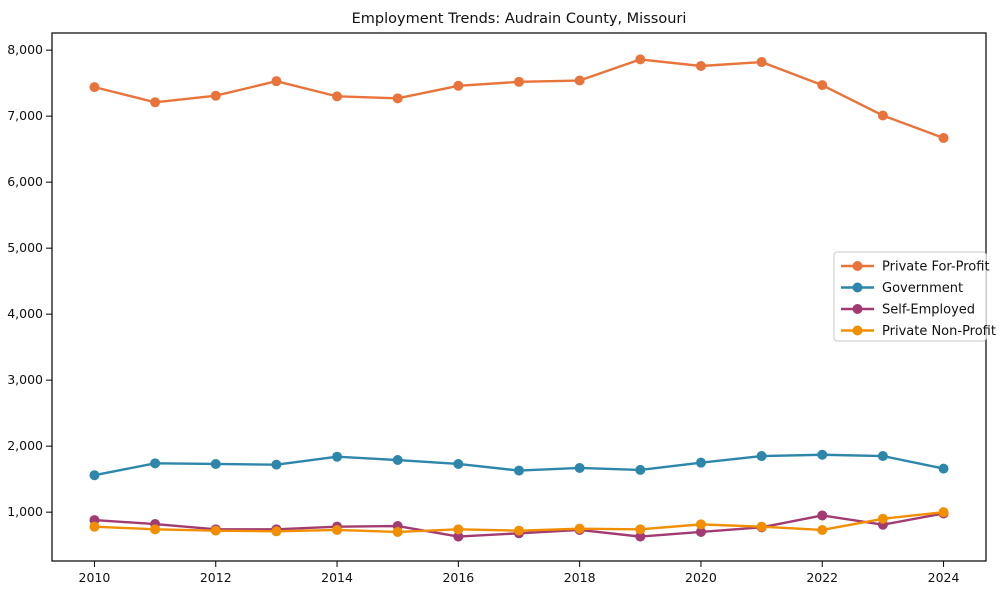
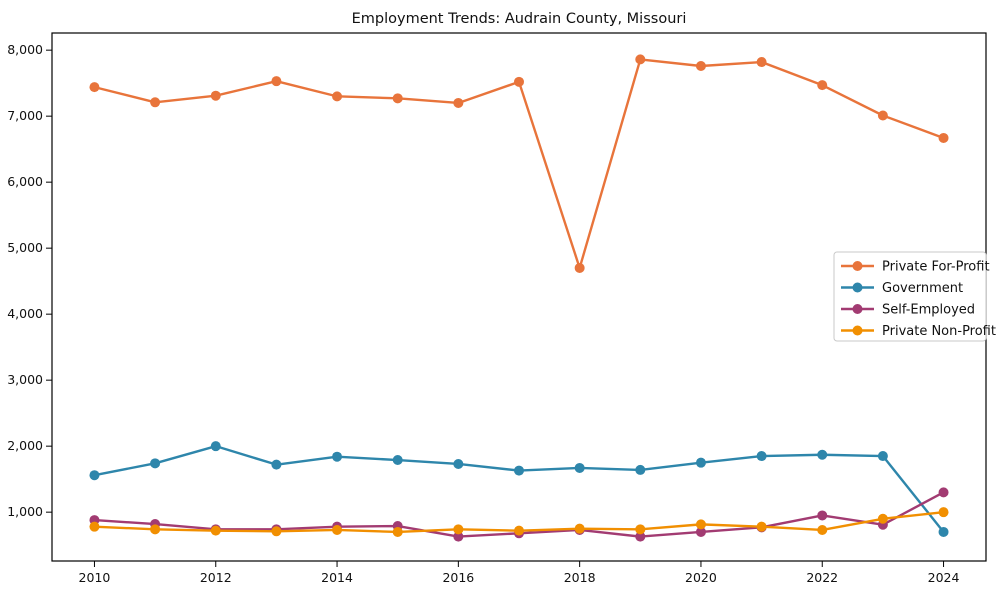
Government/2012: 1700 -> 2000
Private For-Profit/2016: 7500 -> 7200
Private For-Profit/2018: 7500 -> 4700
Government/2024: 1700 -> 700
Self-Employed/2024: 1000 -> 1300
